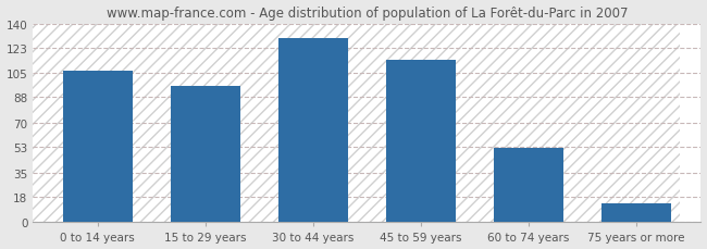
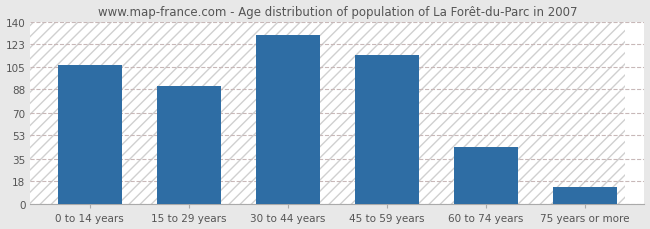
15 to 29 years: 96 -> 91
60 to 74 years: 52 -> 44
